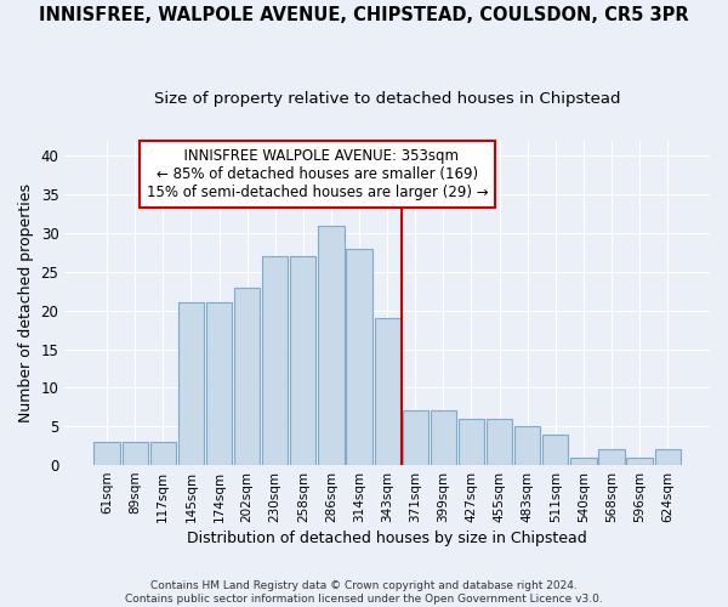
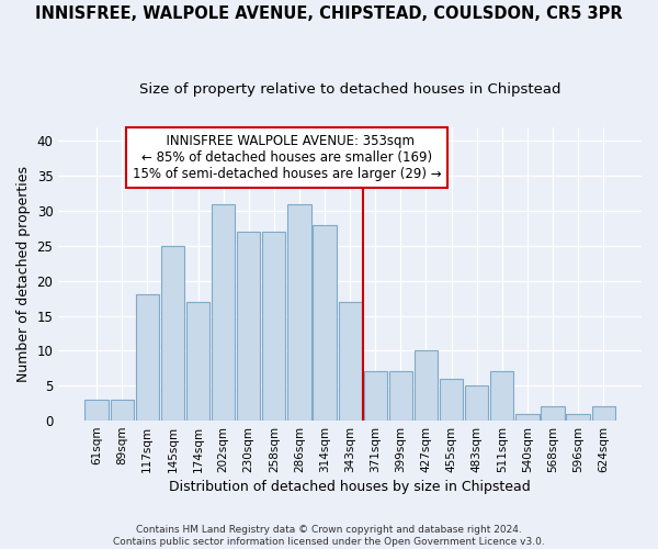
117sqm: 3 -> 18
145sqm: 21 -> 25
174sqm: 21 -> 17
202sqm: 23 -> 31
343sqm: 19 -> 17
427sqm: 6 -> 10
511sqm: 4 -> 7
